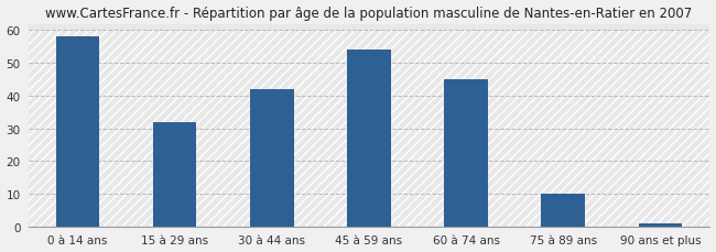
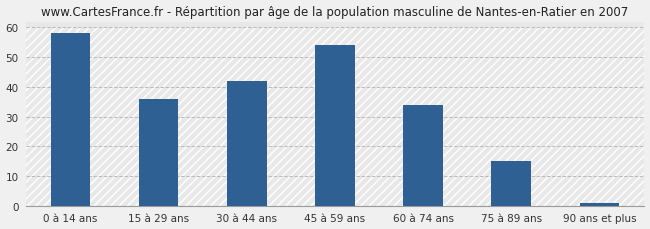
15 à 29 ans: 32 -> 36
60 à 74 ans: 45 -> 34
75 à 89 ans: 10 -> 15
